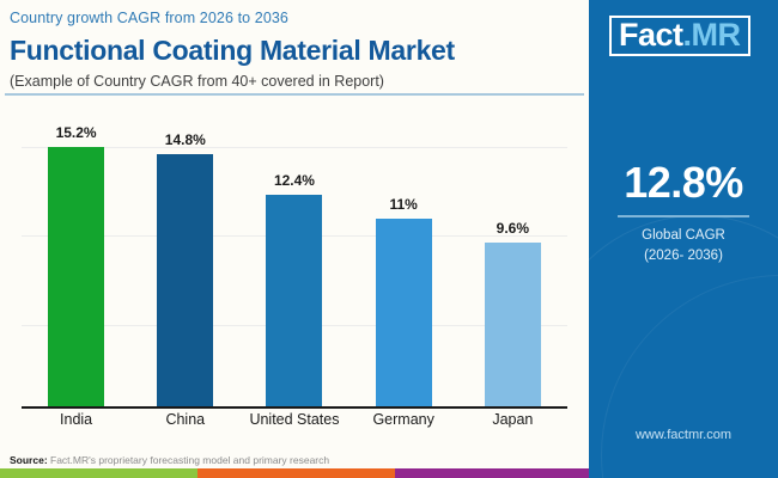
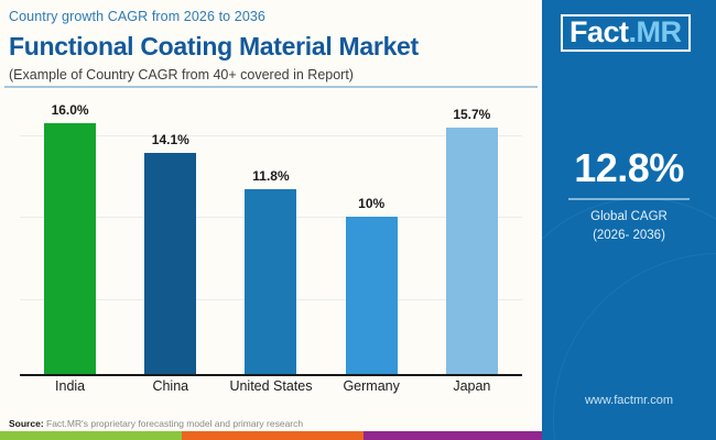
India: 15.2% -> 16.0%
China: 14.8% -> 14.1%
United States: 12.4% -> 11.8%
Germany: 11% -> 10%
Japan: 9.6% -> 15.7%
